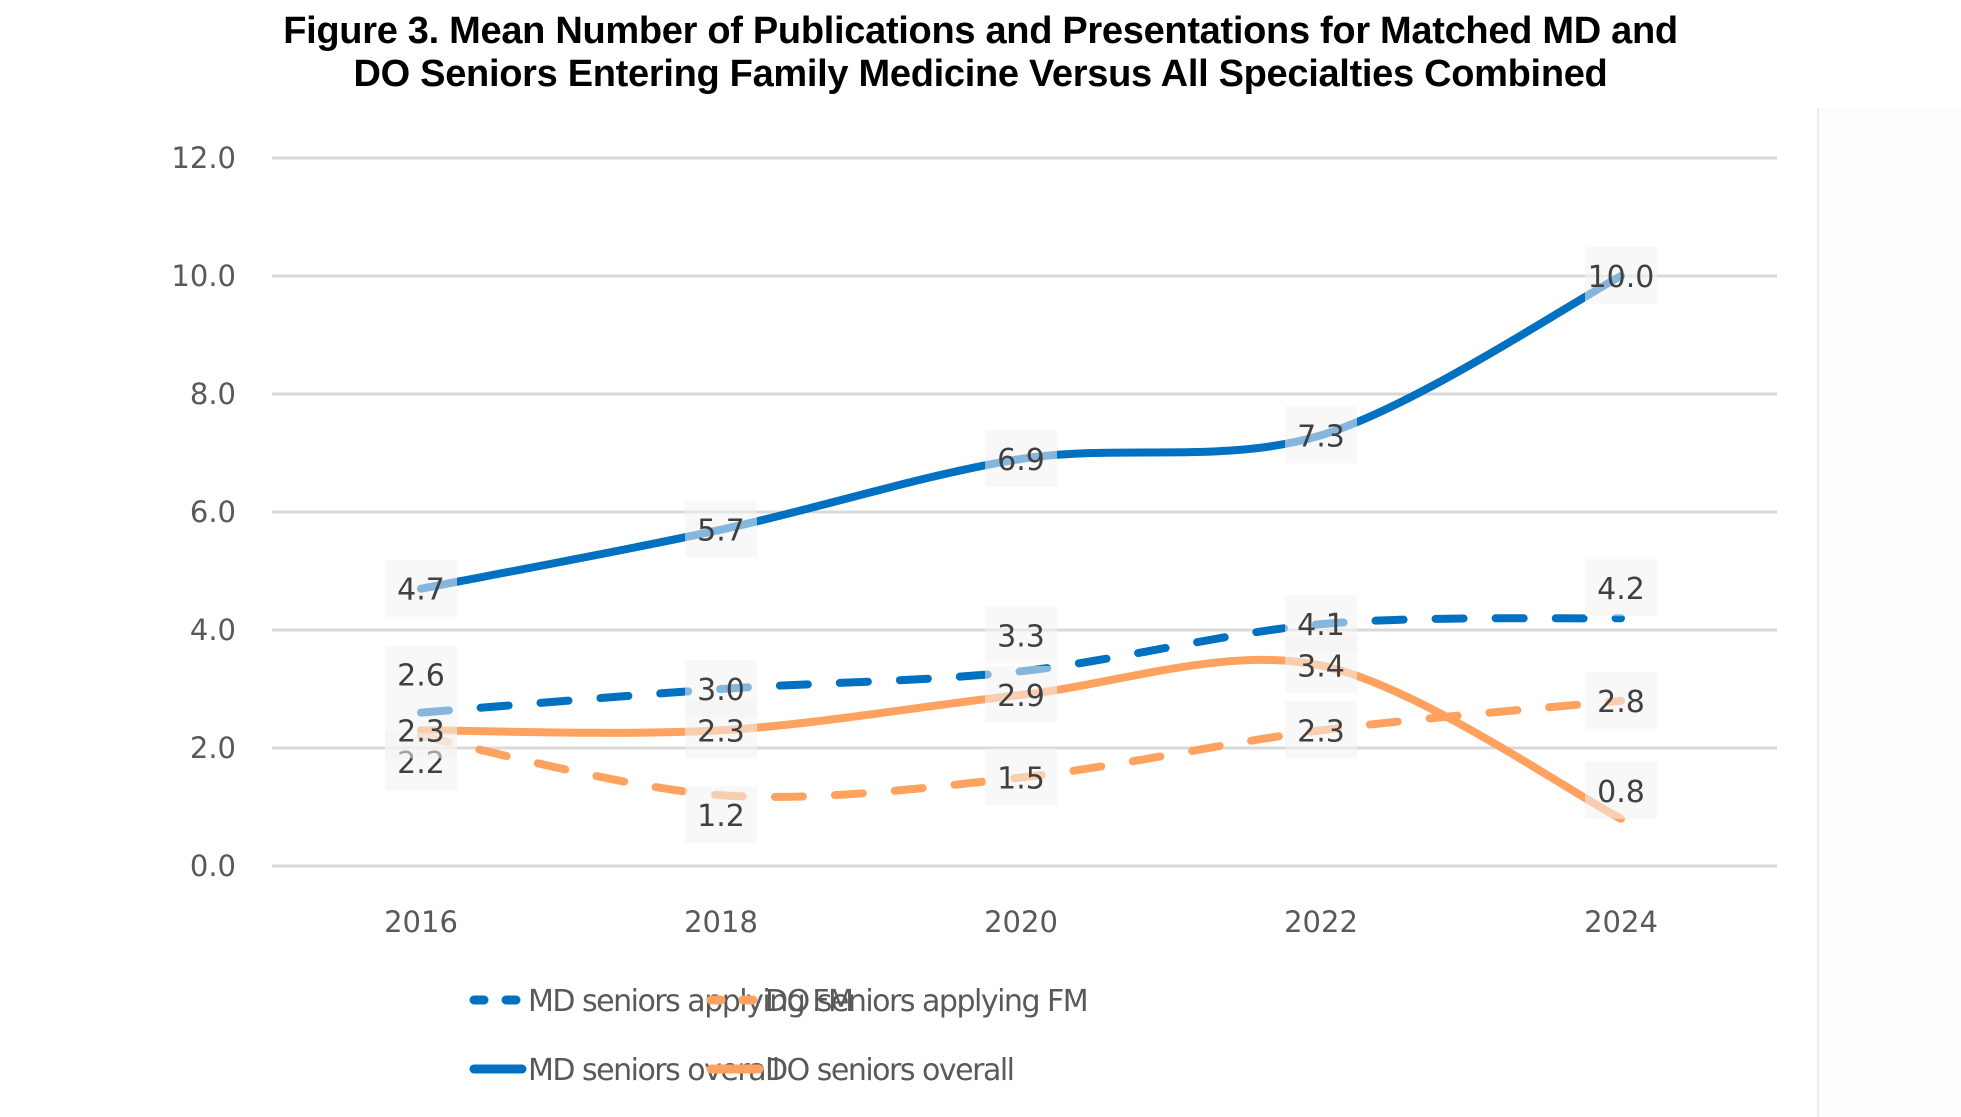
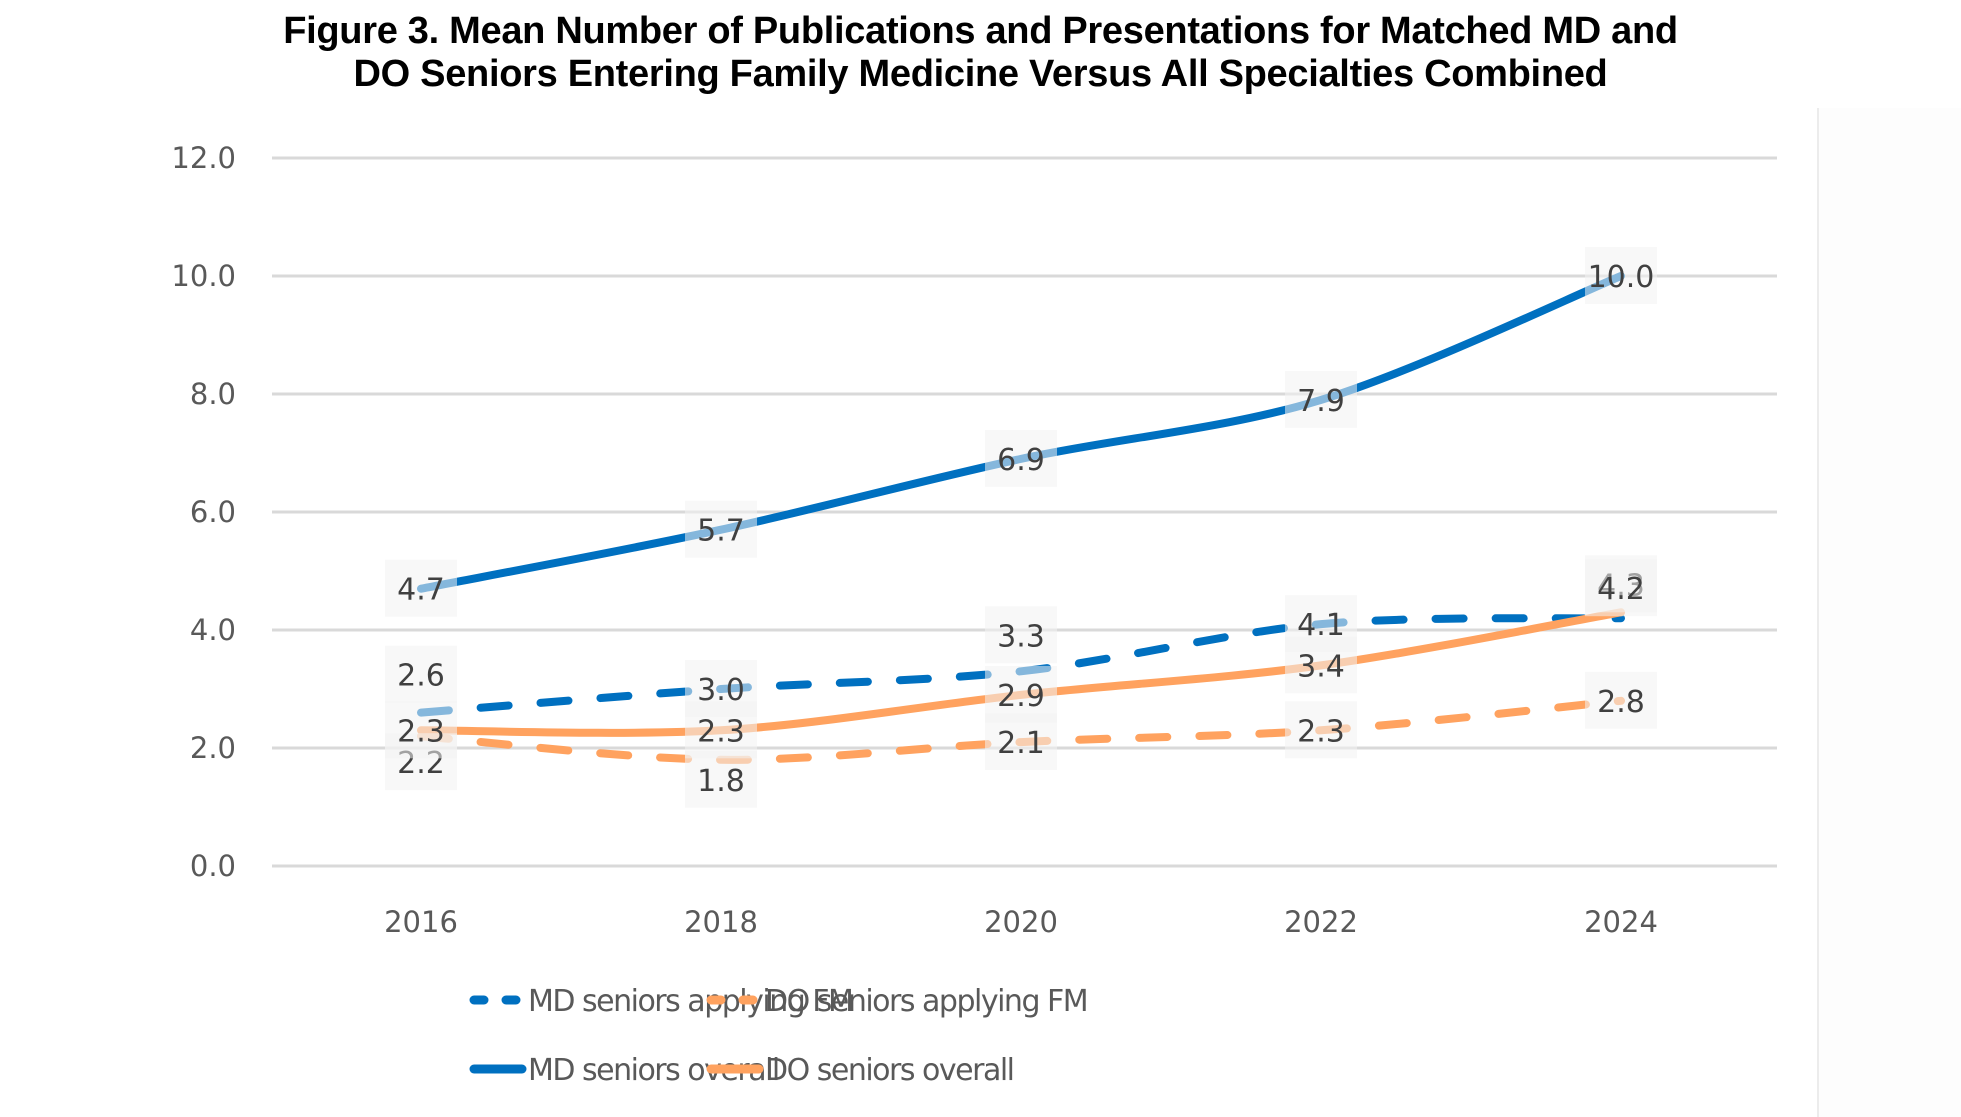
DO seniors applying FM/2018: 1.2 -> 1.8
DO seniors applying FM/2020: 1.5 -> 2.1
MD seniors overall/2022: 7.3 -> 7.9
DO seniors overall/2024: 0.8 -> 4.3
